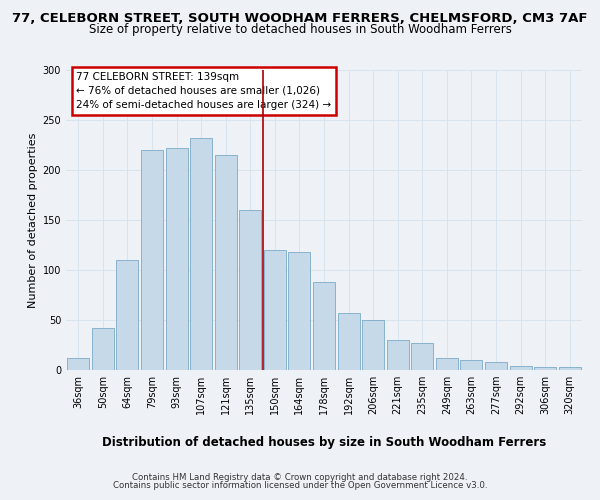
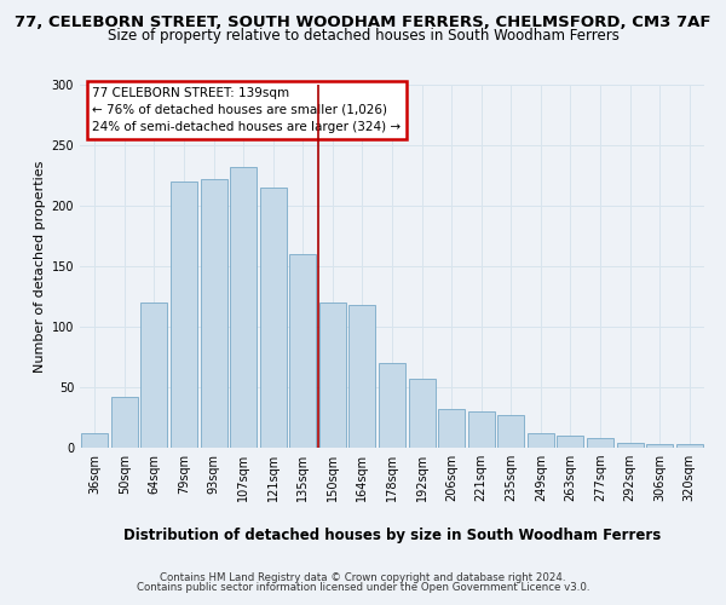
64sqm: 110 -> 120
178sqm: 88 -> 70
206sqm: 50 -> 32
